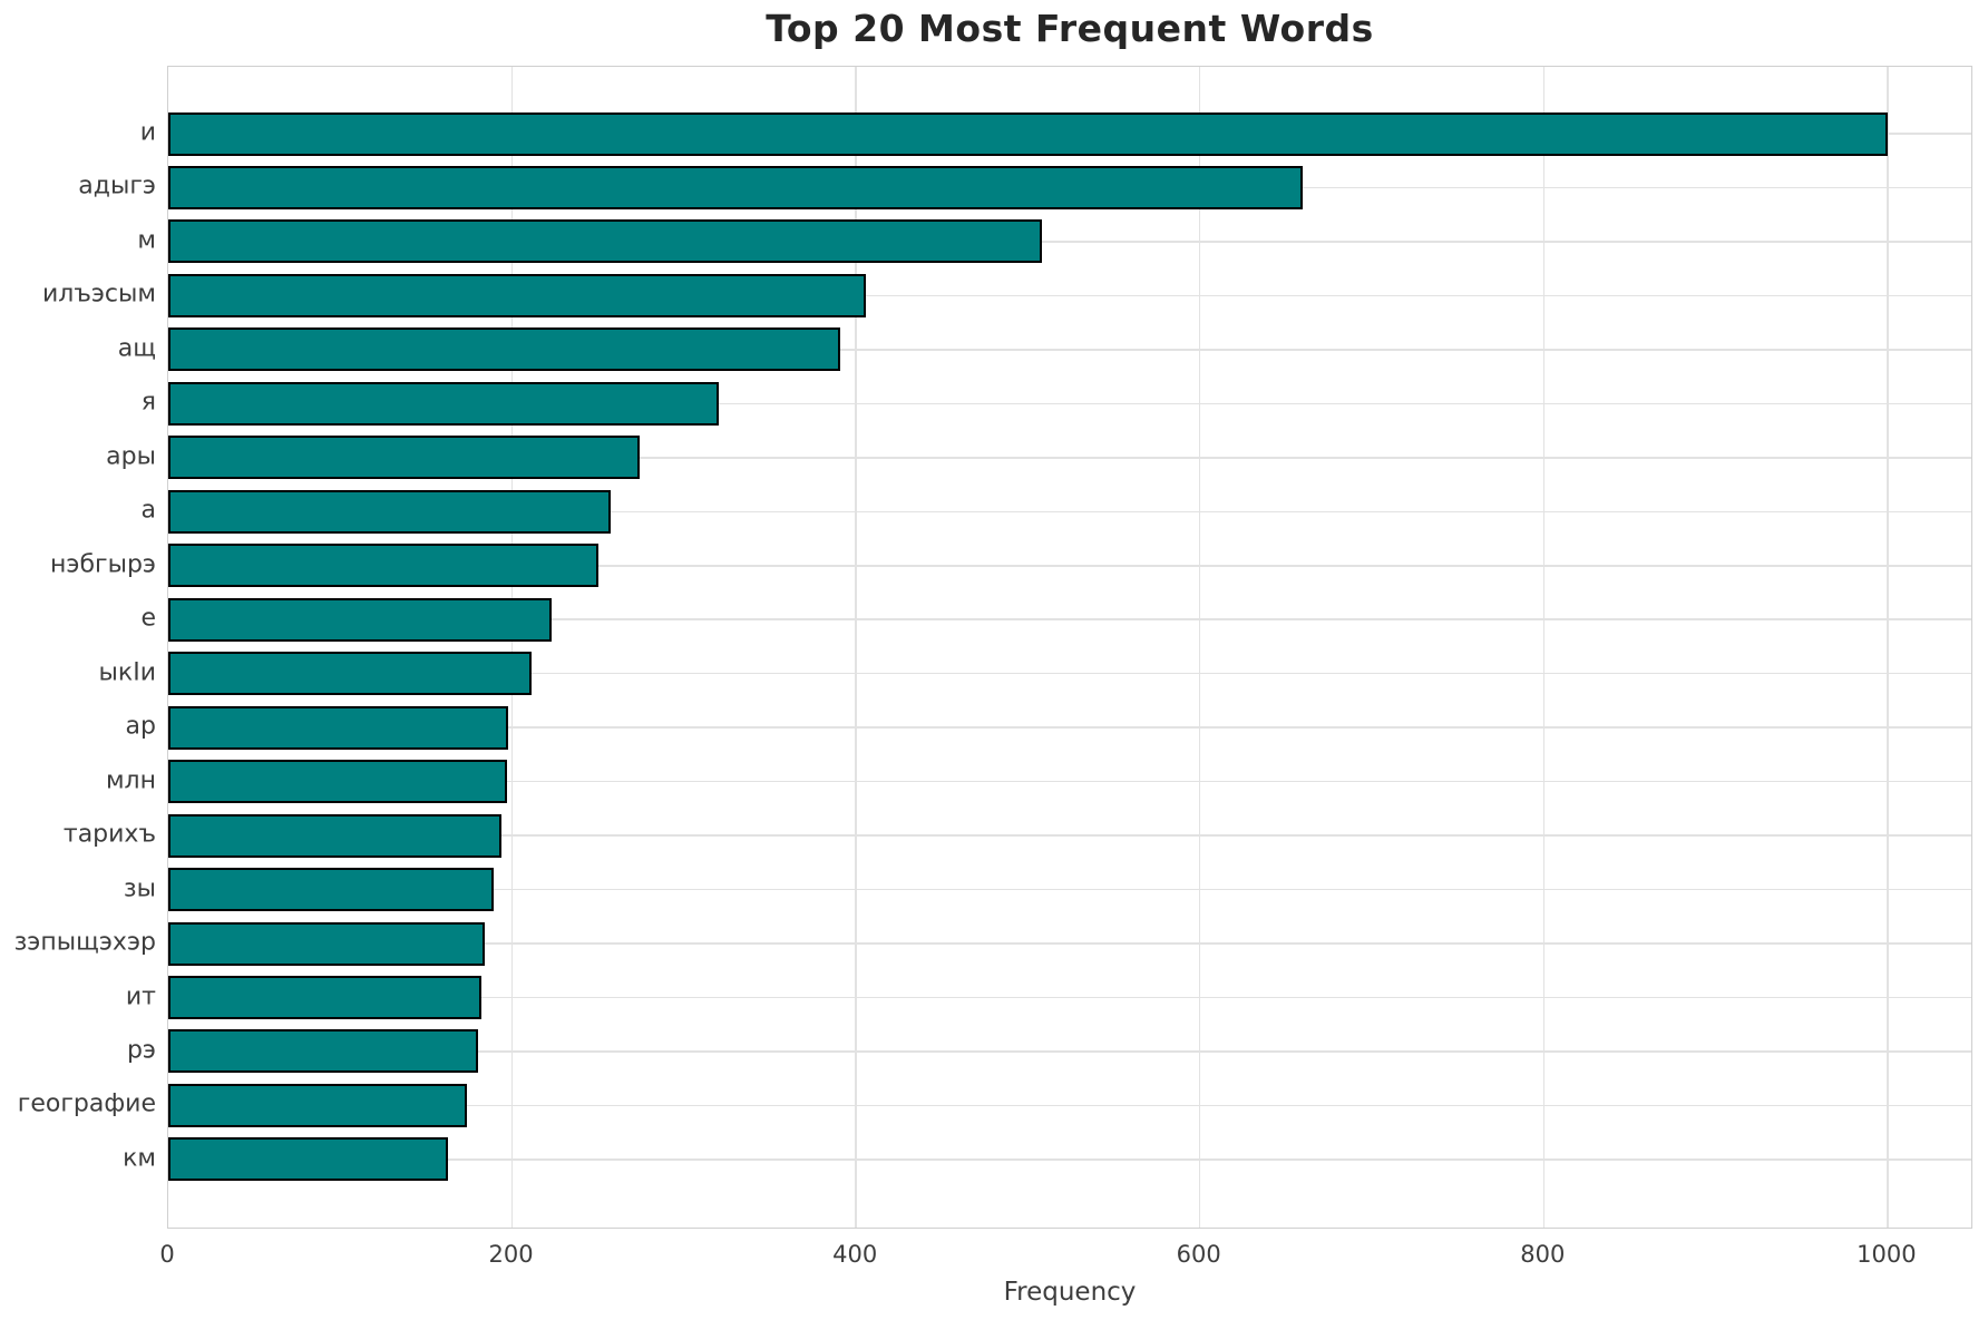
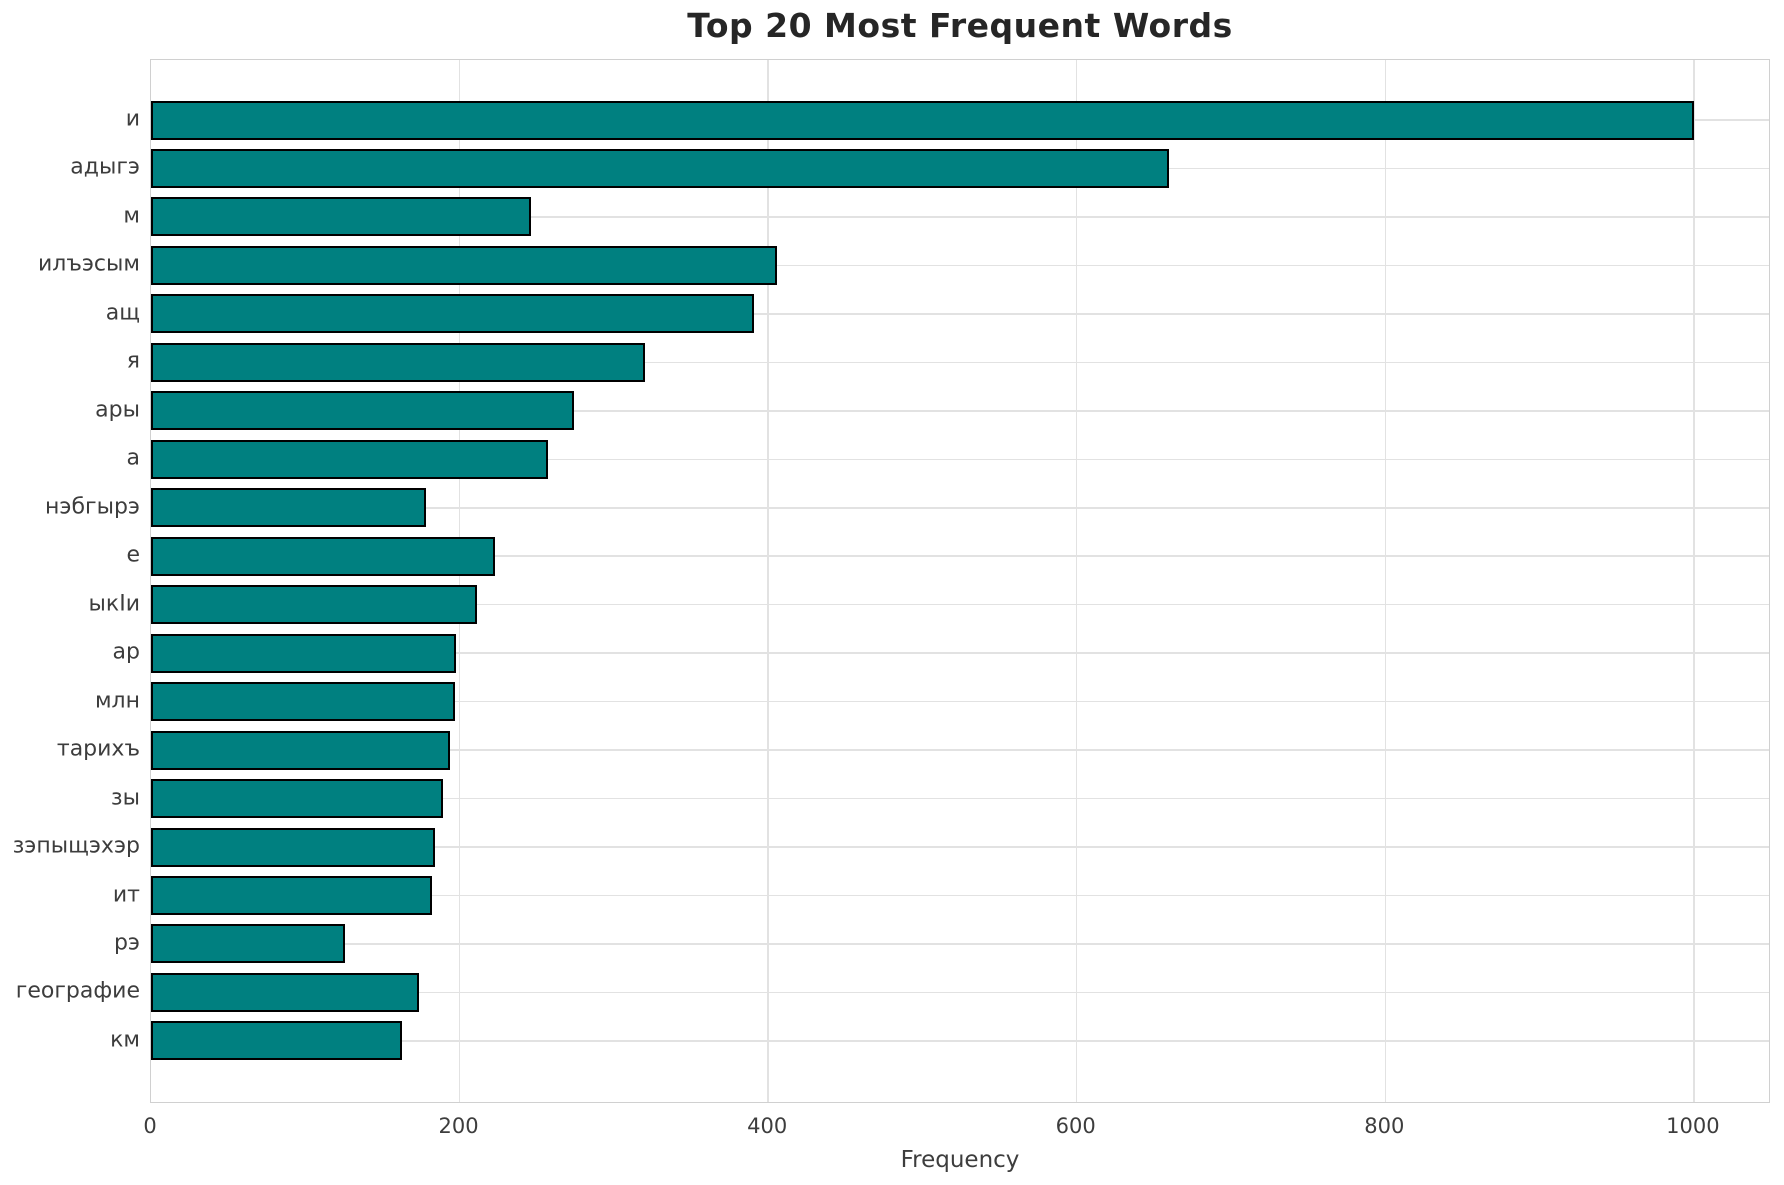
м: 508 -> 246
нэбгырэ: 250 -> 178
рэ: 180 -> 126
